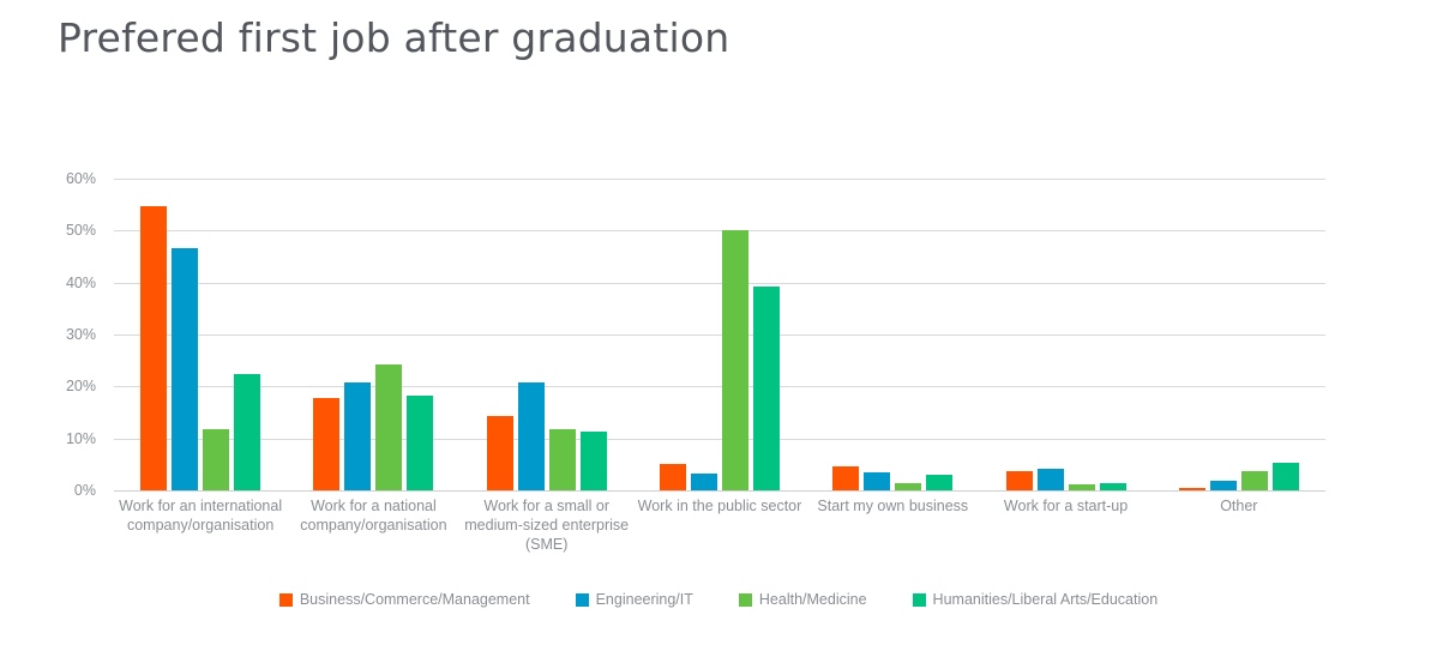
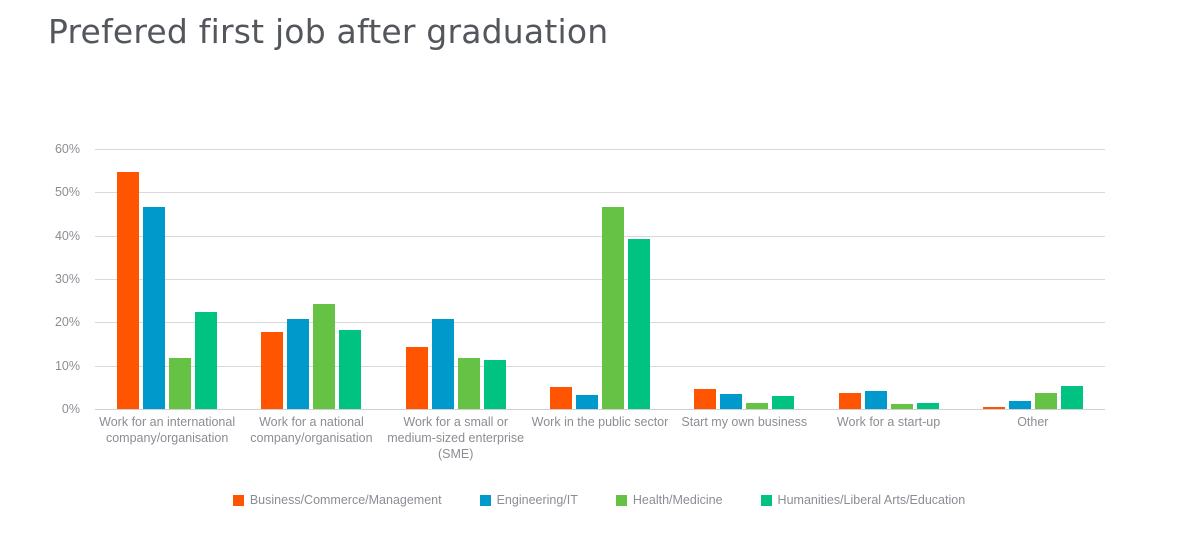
Health/Medicine/Work in the public sector: 50% -> 47%
